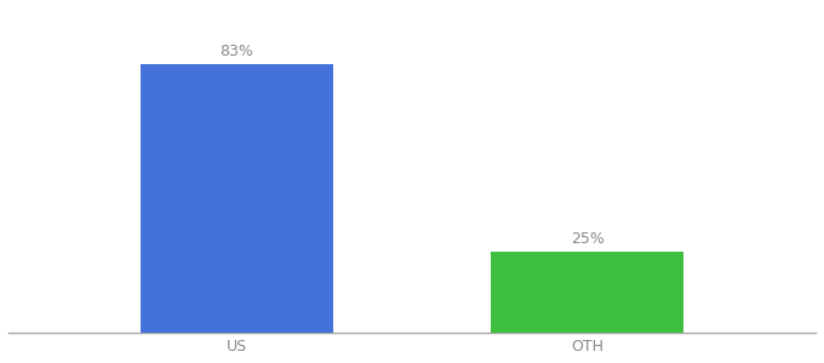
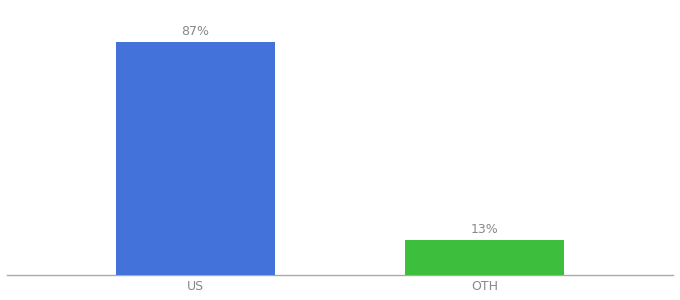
US: 83% -> 87%
OTH: 25% -> 13%
